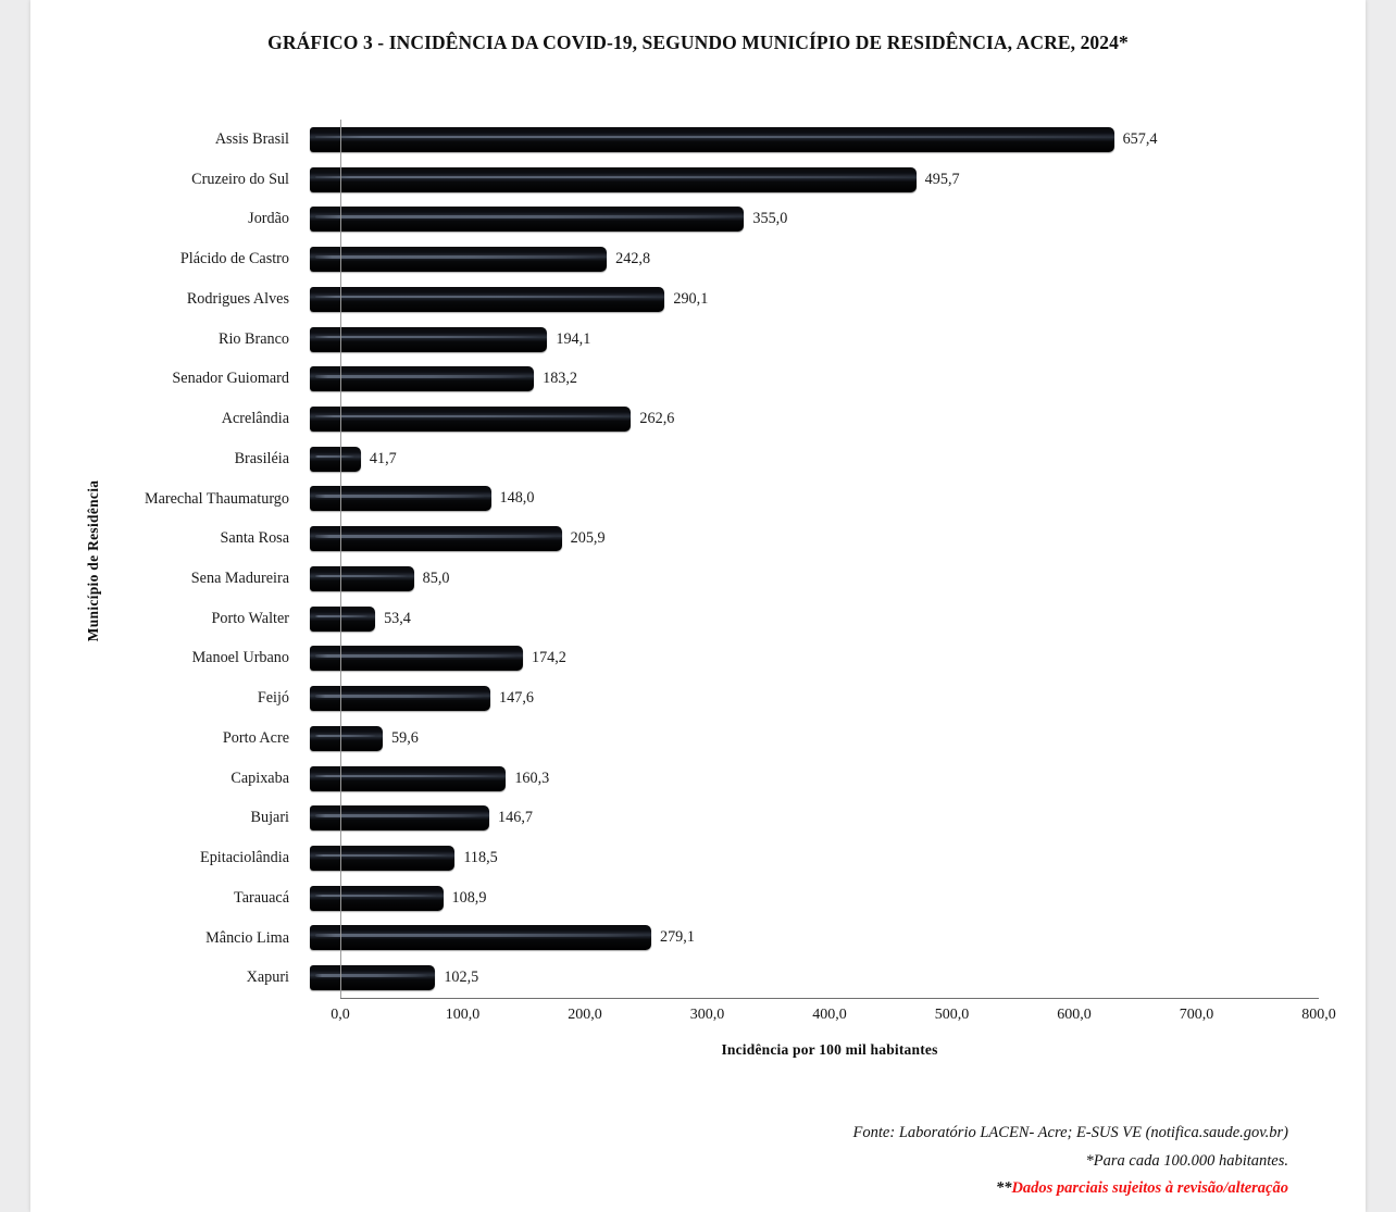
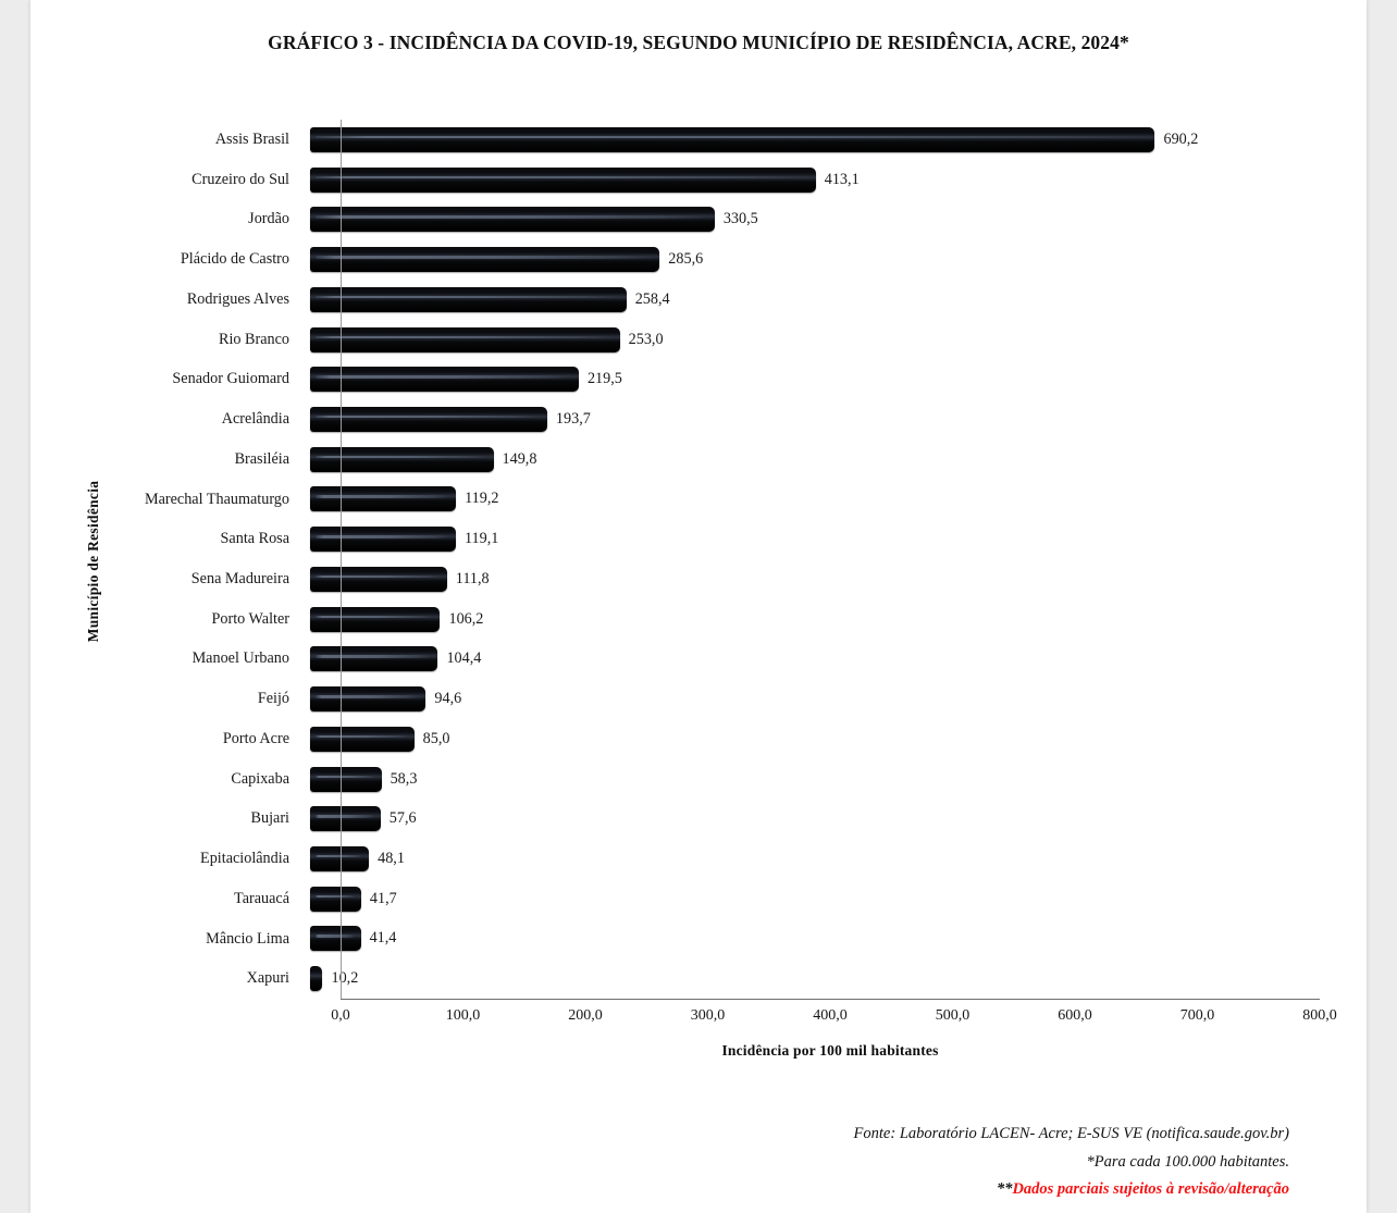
Assis Brasil: 657,4 -> 690,2
Cruzeiro do Sul: 495,7 -> 413,1
Jordão: 355,0 -> 330,5
Plácido de Castro: 242,8 -> 285,6
Rodrigues Alves: 290,1 -> 258,4
Rio Branco: 194,1 -> 253,0
Senador Guiomard: 183,2 -> 219,5
Acrelândia: 262,6 -> 193,7
Brasiléia: 41,7 -> 149,8
Marechal Thaumaturgo: 148,0 -> 119,2
Santa Rosa: 205,9 -> 119,1
Sena Madureira: 85,0 -> 111,8
Porto Walter: 53,4 -> 106,2
Manoel Urbano: 174,2 -> 104,4
Feijó: 147,6 -> 94,6
Porto Acre: 59,6 -> 85,0
Capixaba: 160,3 -> 58,3
Bujari: 146,7 -> 57,6
Epitaciolândia: 118,5 -> 48,1
Tarauacá: 108,9 -> 41,7
Mâncio Lima: 279,1 -> 41,4
Xapuri: 102,5 -> 10,2
